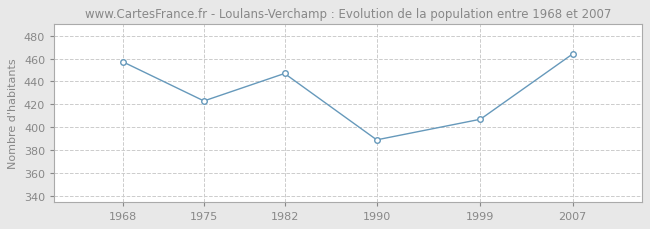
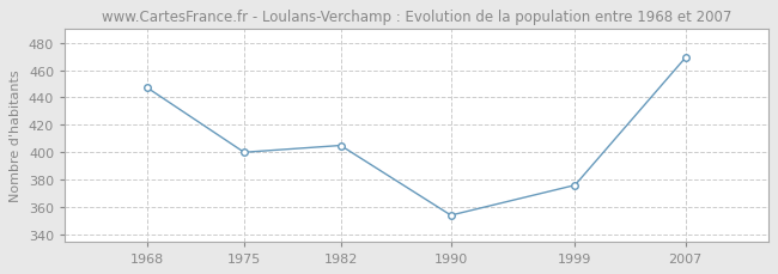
1968: 457 -> 447
1975: 423 -> 400
1982: 447 -> 405
1990: 389 -> 354
1999: 407 -> 376
2007: 464 -> 469
